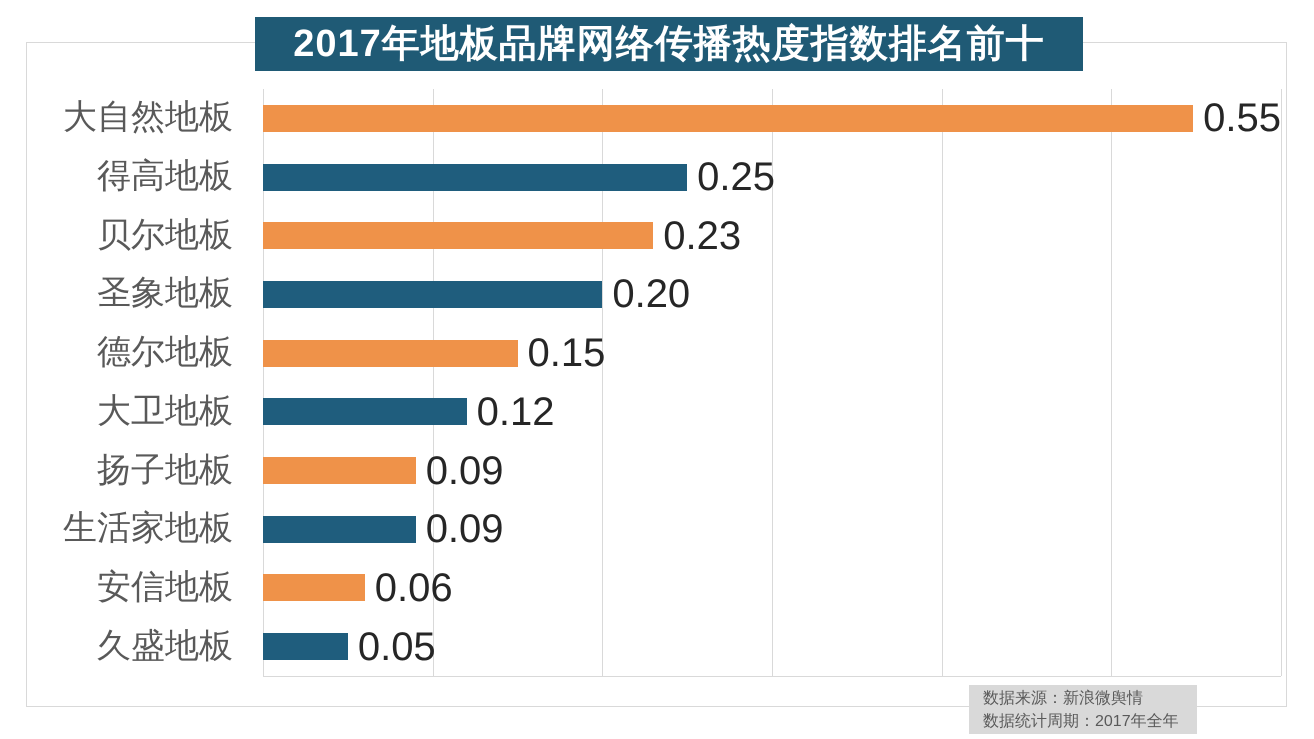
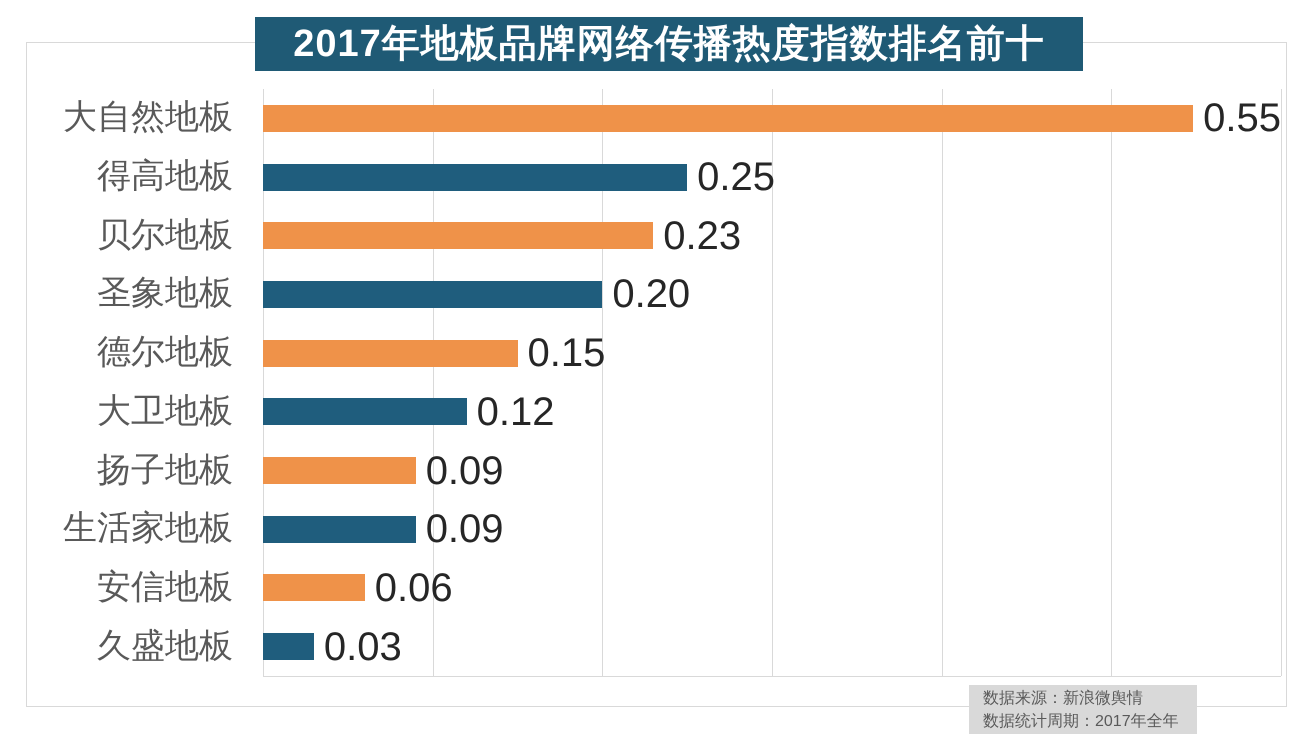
久盛地板: 0.05 -> 0.03
